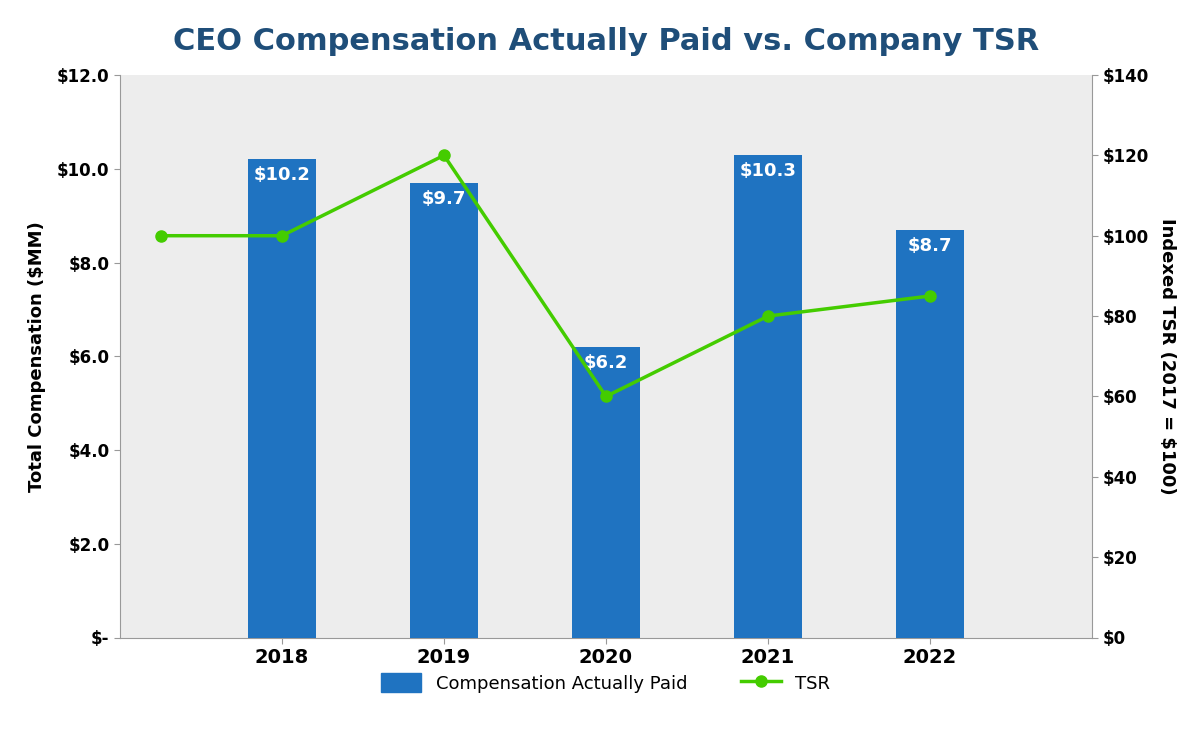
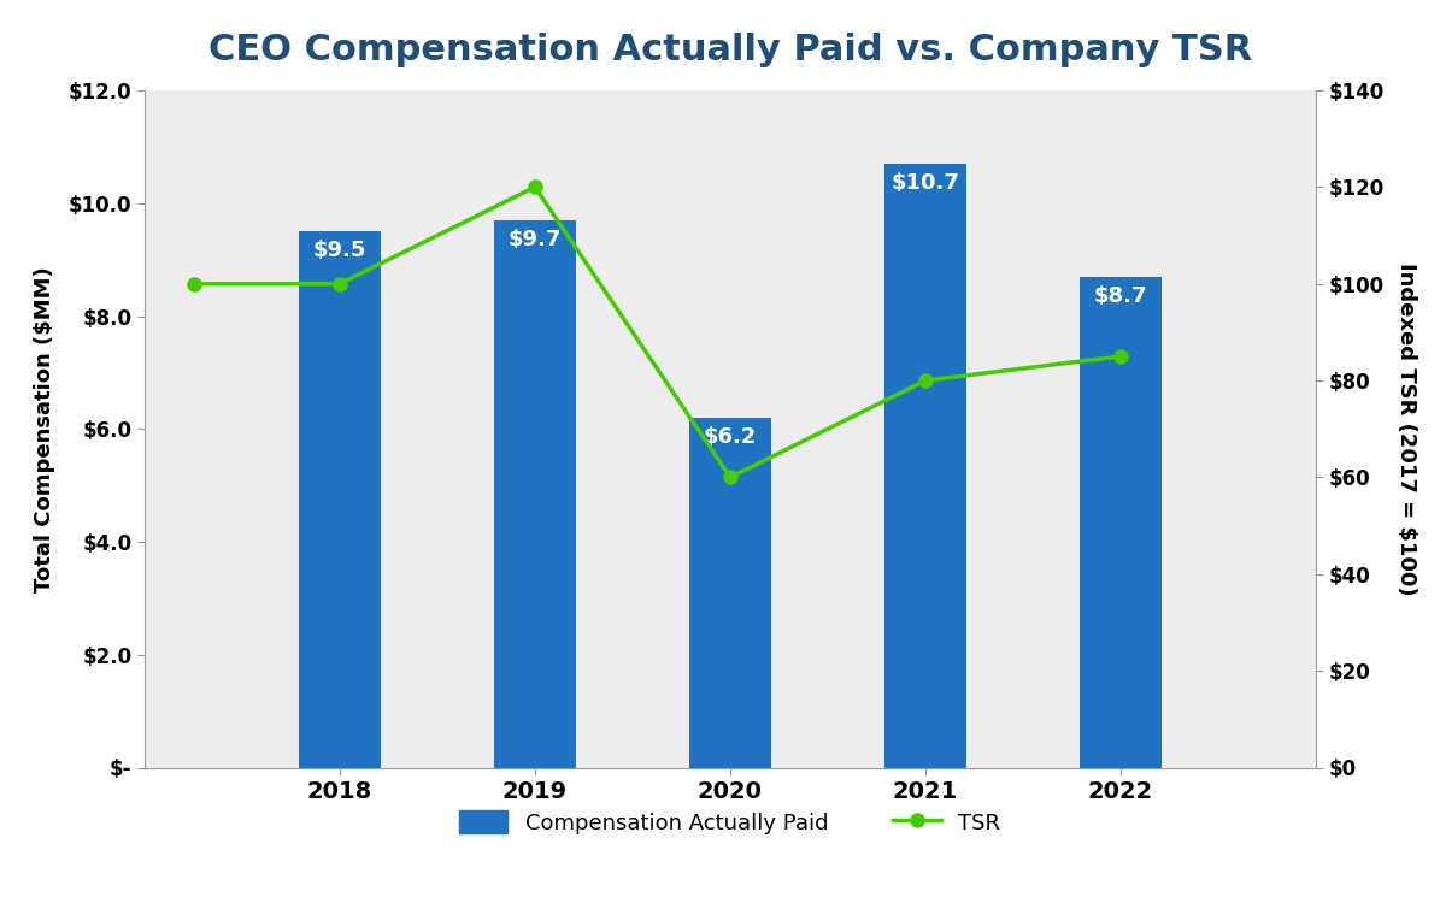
Compensation Actually Paid/2018: $10.2 -> $9.5
Compensation Actually Paid/2021: $10.3 -> $10.7
